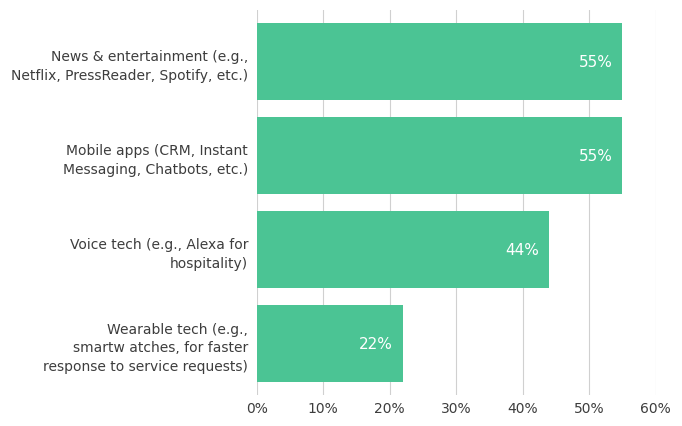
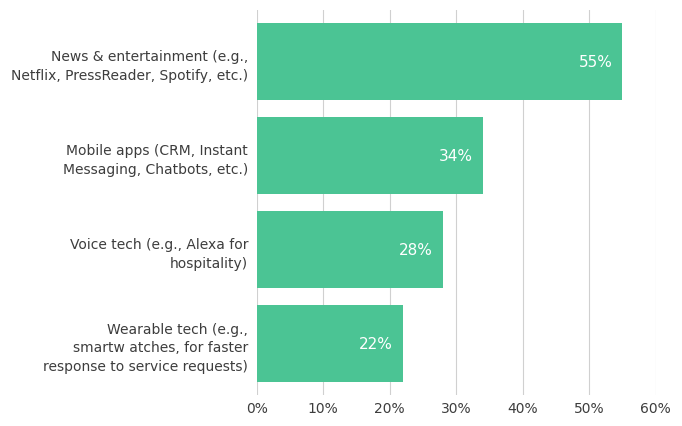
Mobile apps (CRM, Instant Messaging, Chatbots, etc.): 55% -> 34%
Voice tech (e.g., Alexa for hospitality): 44% -> 28%
